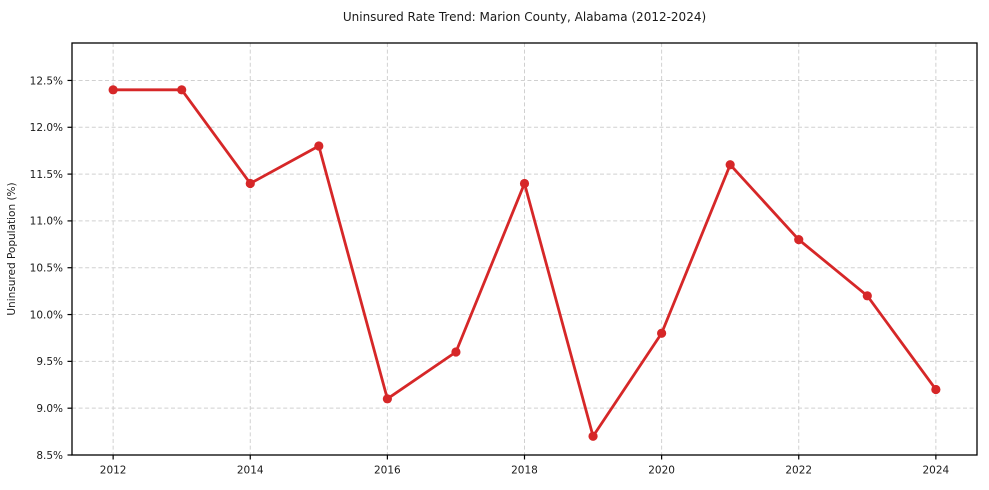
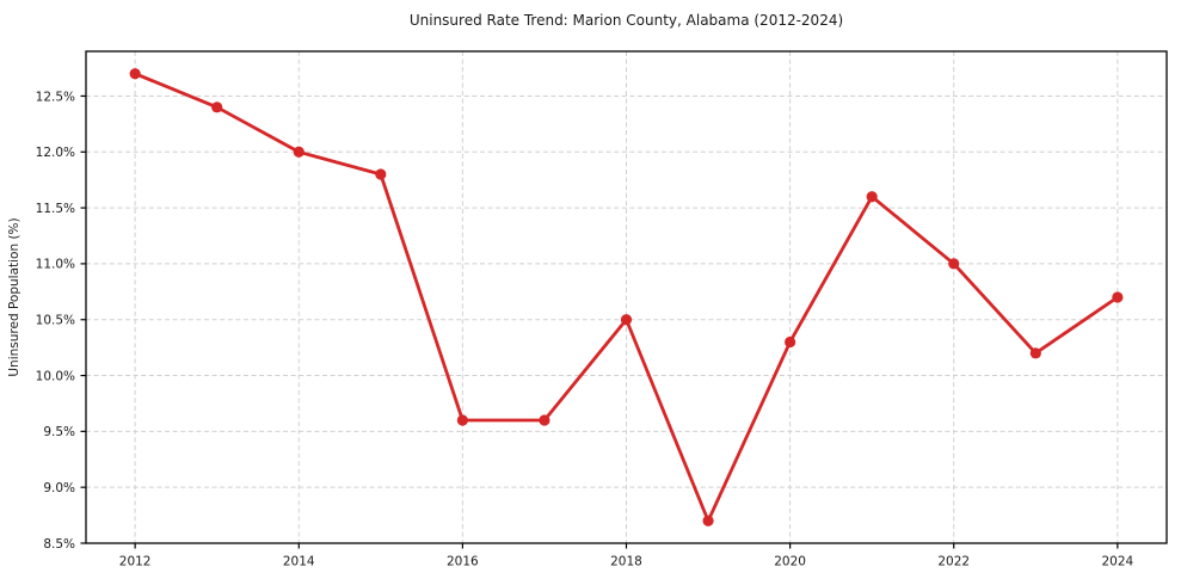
2012: 12.4% -> 12.7%
2014: 11.4% -> 12.0%
2016: 9.1% -> 9.6%
2018: 11.4% -> 10.5%
2020: 9.8% -> 10.3%
2022: 10.8% -> 11.0%
2024: 9.2% -> 10.7%
